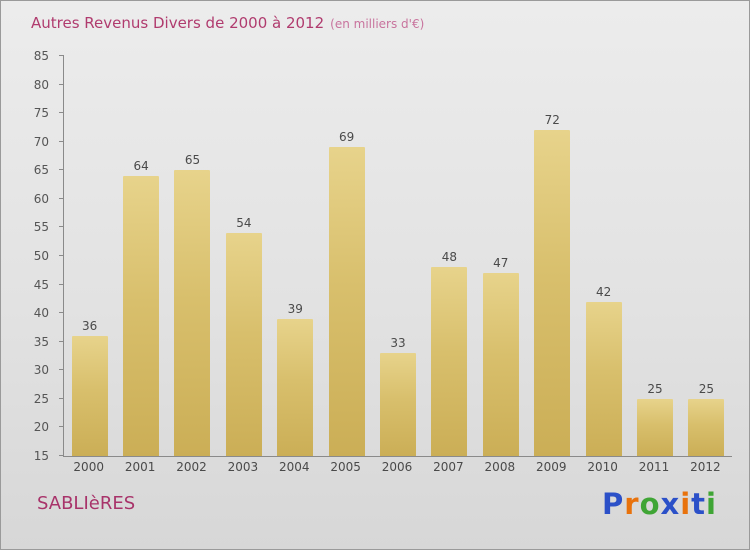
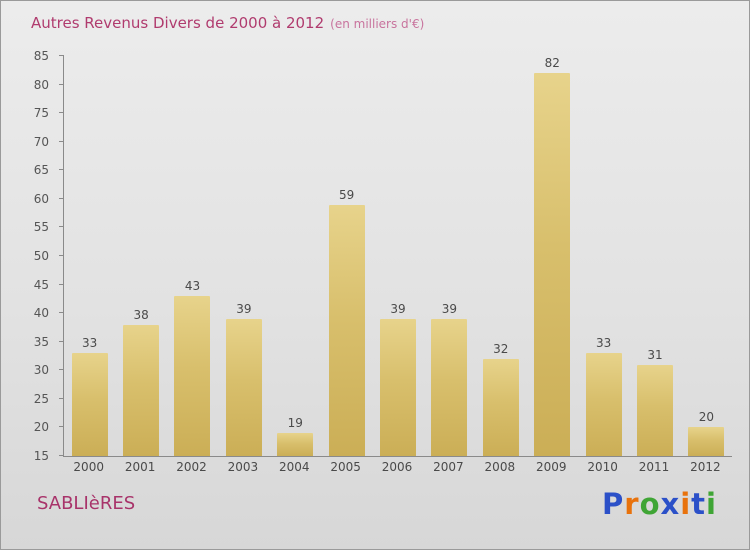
2000: 36 -> 33
2001: 64 -> 38
2002: 65 -> 43
2003: 54 -> 39
2004: 39 -> 19
2005: 69 -> 59
2006: 33 -> 39
2007: 48 -> 39
2008: 47 -> 32
2009: 72 -> 82
2010: 42 -> 33
2011: 25 -> 31
2012: 25 -> 20
